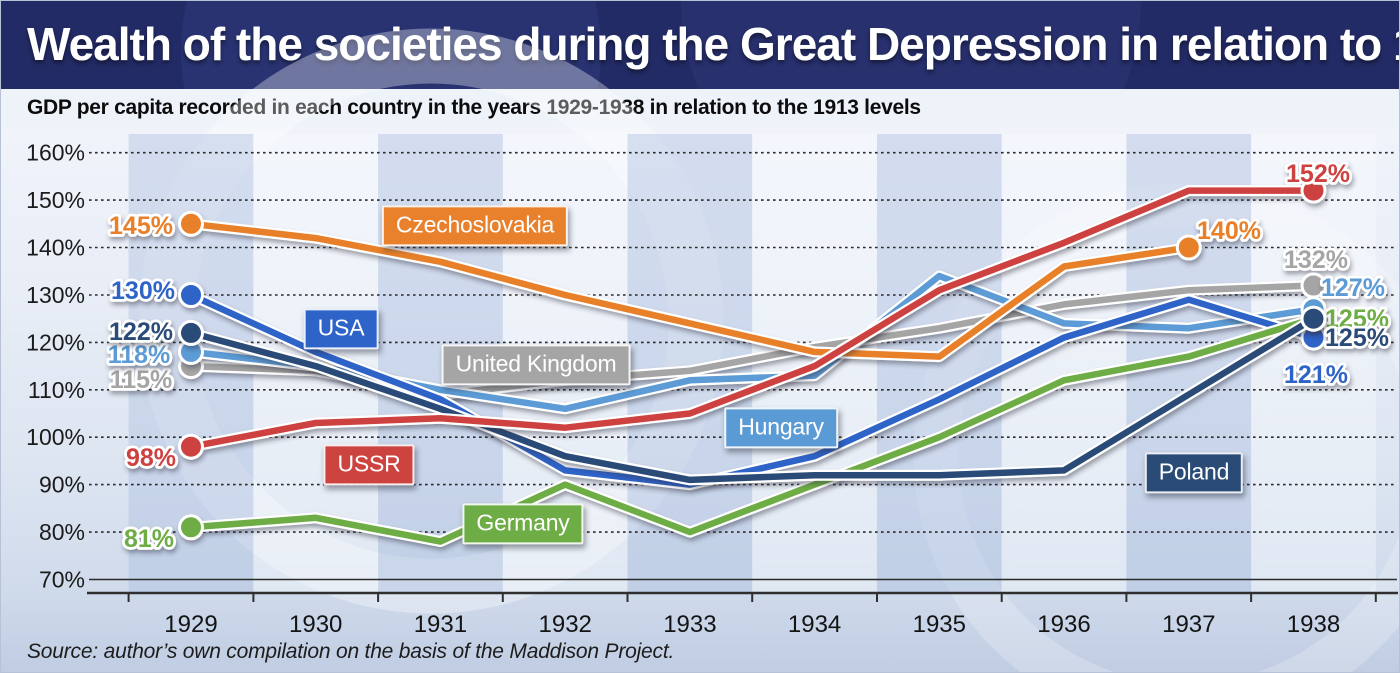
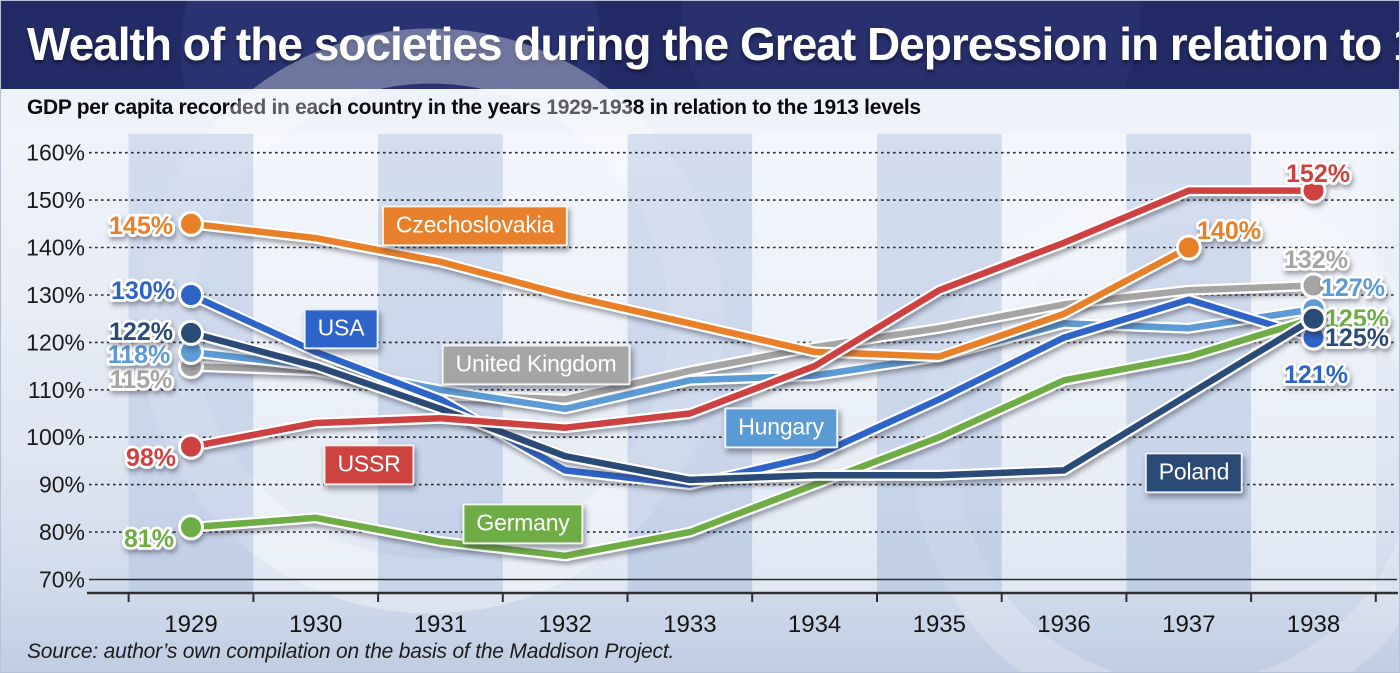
United Kingdom/1932: 112% -> 108%
Germany/1932: 90% -> 75%
Hungary/1935: 134% -> 117%
Czechoslovakia/1936: 136% -> 126%
